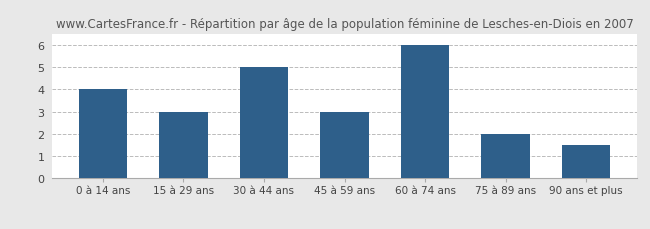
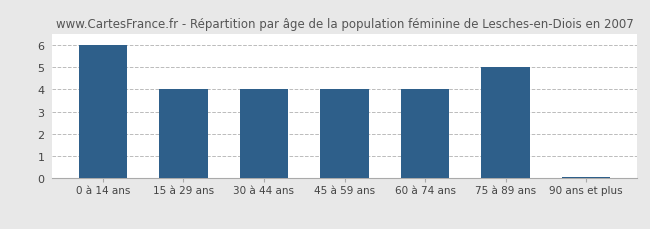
0 à 14 ans: 4.00 -> 6.00
15 à 29 ans: 3.00 -> 4.00
30 à 44 ans: 5.00 -> 4.00
45 à 59 ans: 3.00 -> 4.00
60 à 74 ans: 6.00 -> 4.00
75 à 89 ans: 2.00 -> 5.00
90 ans et plus: 1.50 -> 0.07
